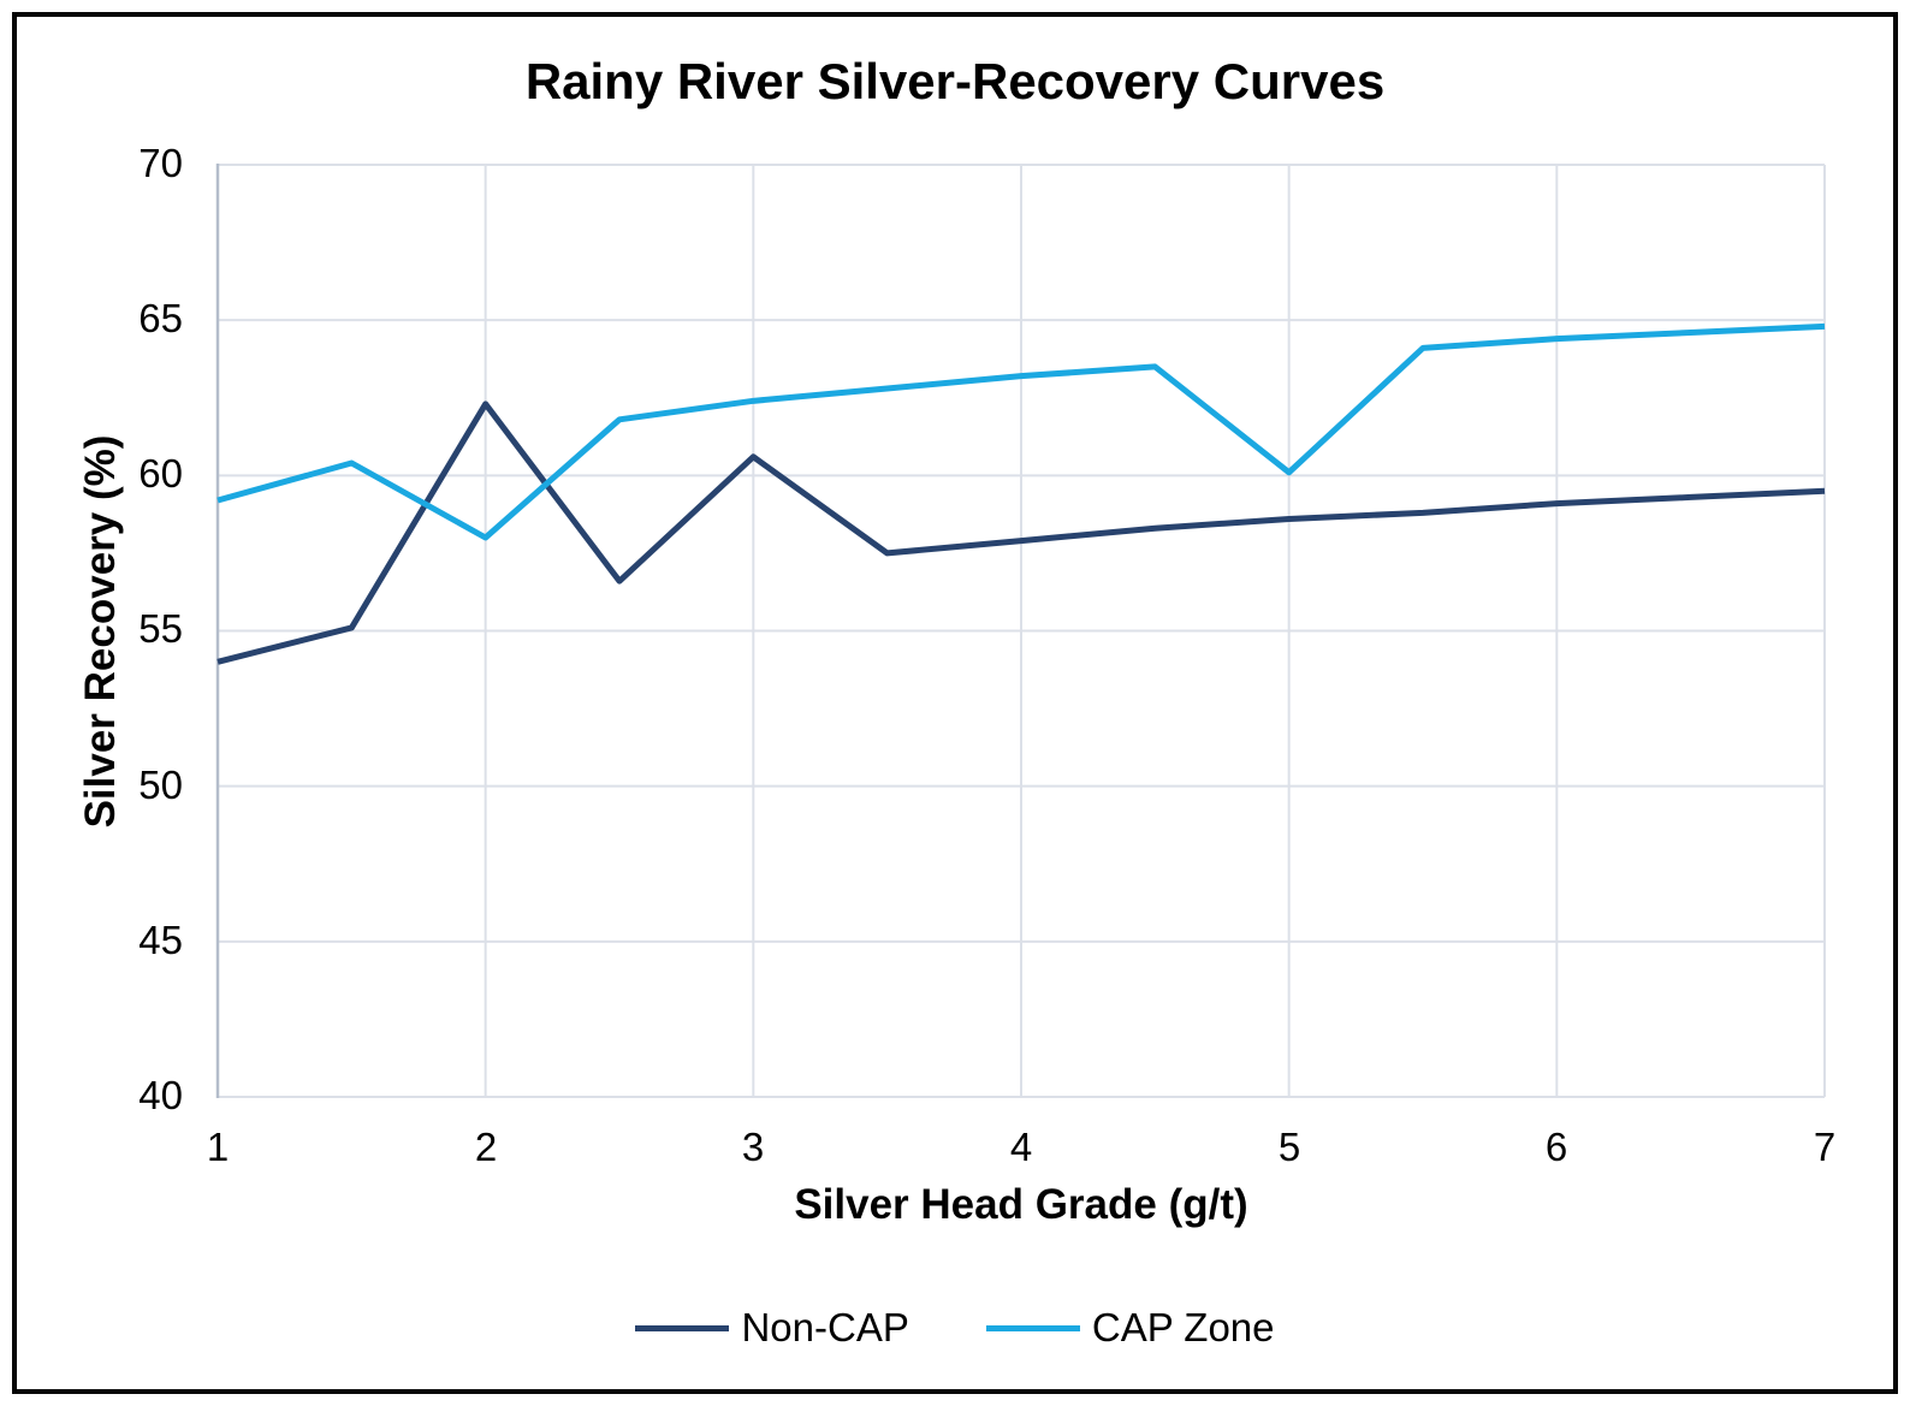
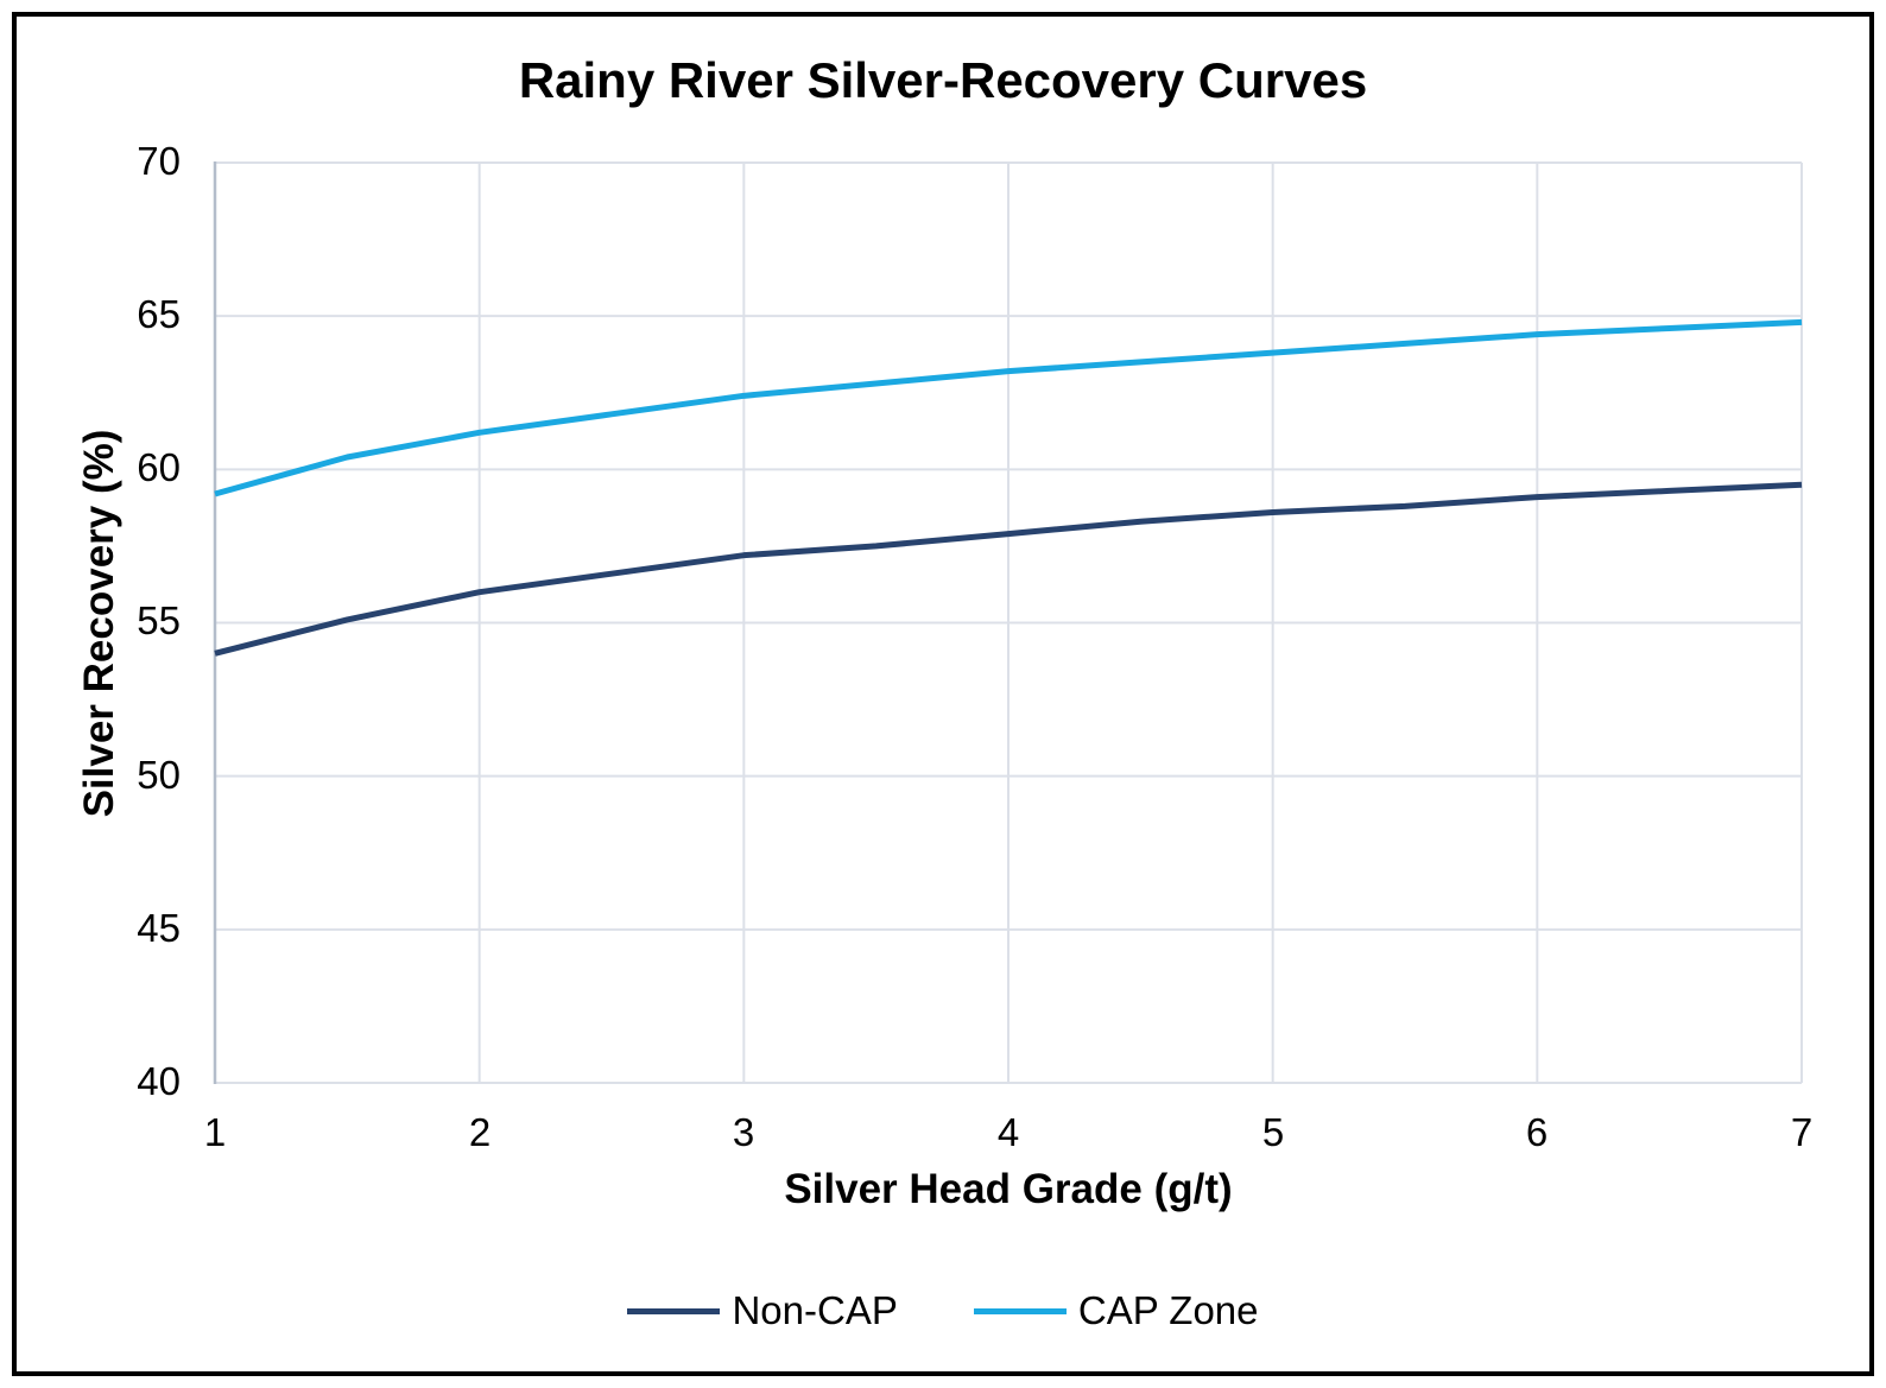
Non-CAP/2: 62.3 -> 56.0
CAP Zone/2: 58.0 -> 61.2
Non-CAP/3: 60.6 -> 57.2
CAP Zone/5: 60.1 -> 63.8
